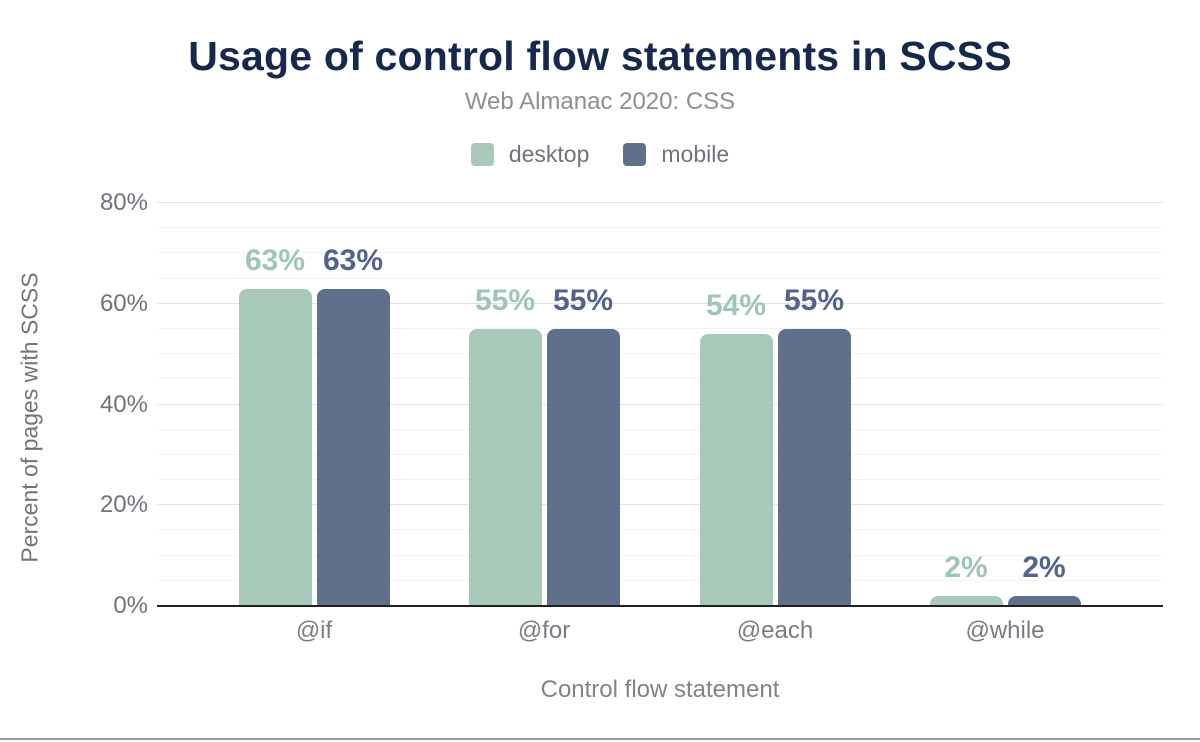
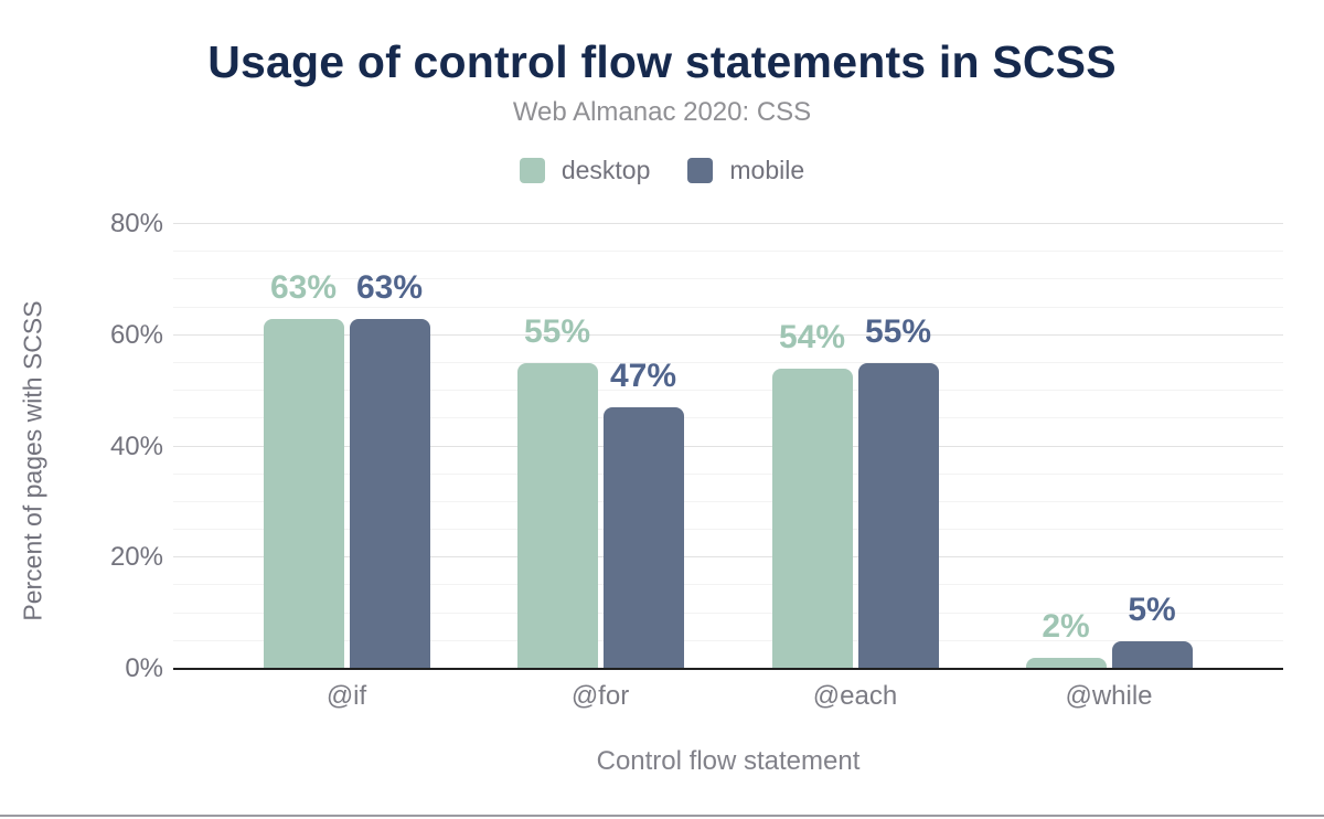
mobile/@for: 55% -> 47%
mobile/@while: 2% -> 5%
